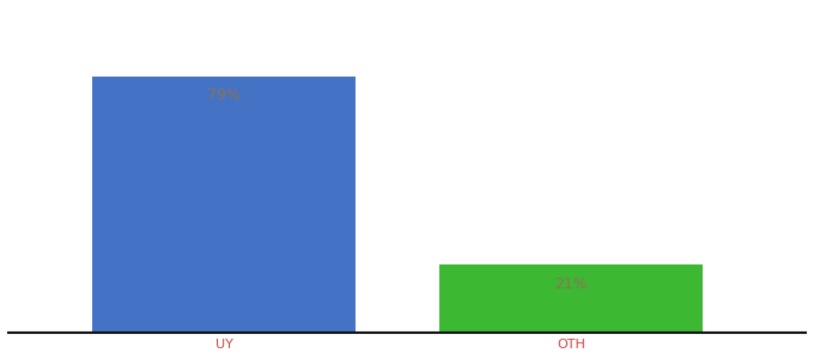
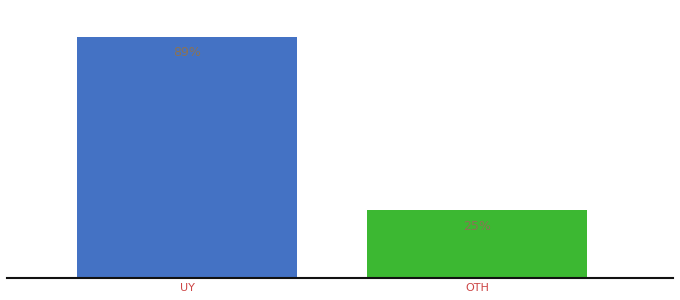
UY: 79% -> 89%
OTH: 21% -> 25%
